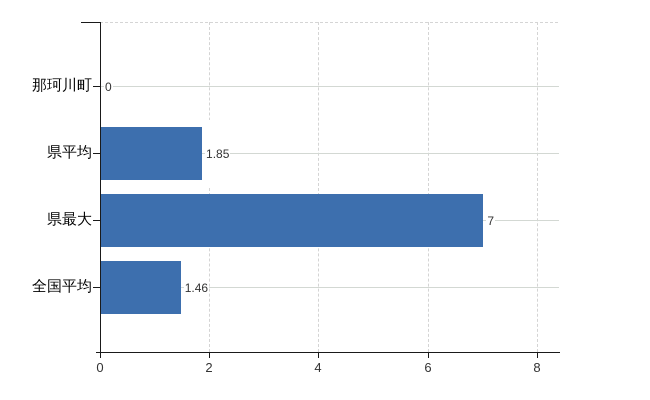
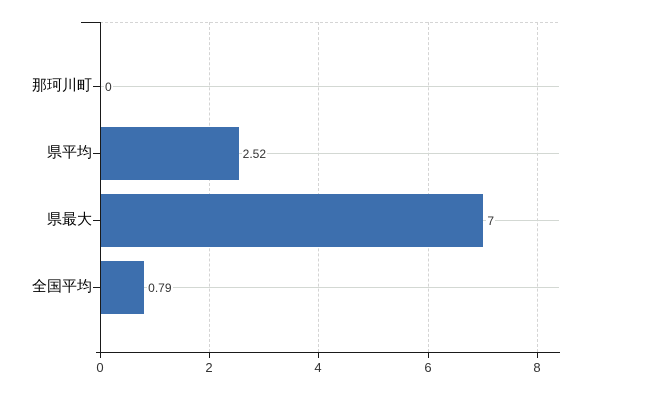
県平均: 1.85 -> 2.52
全国平均: 1.46 -> 0.79
